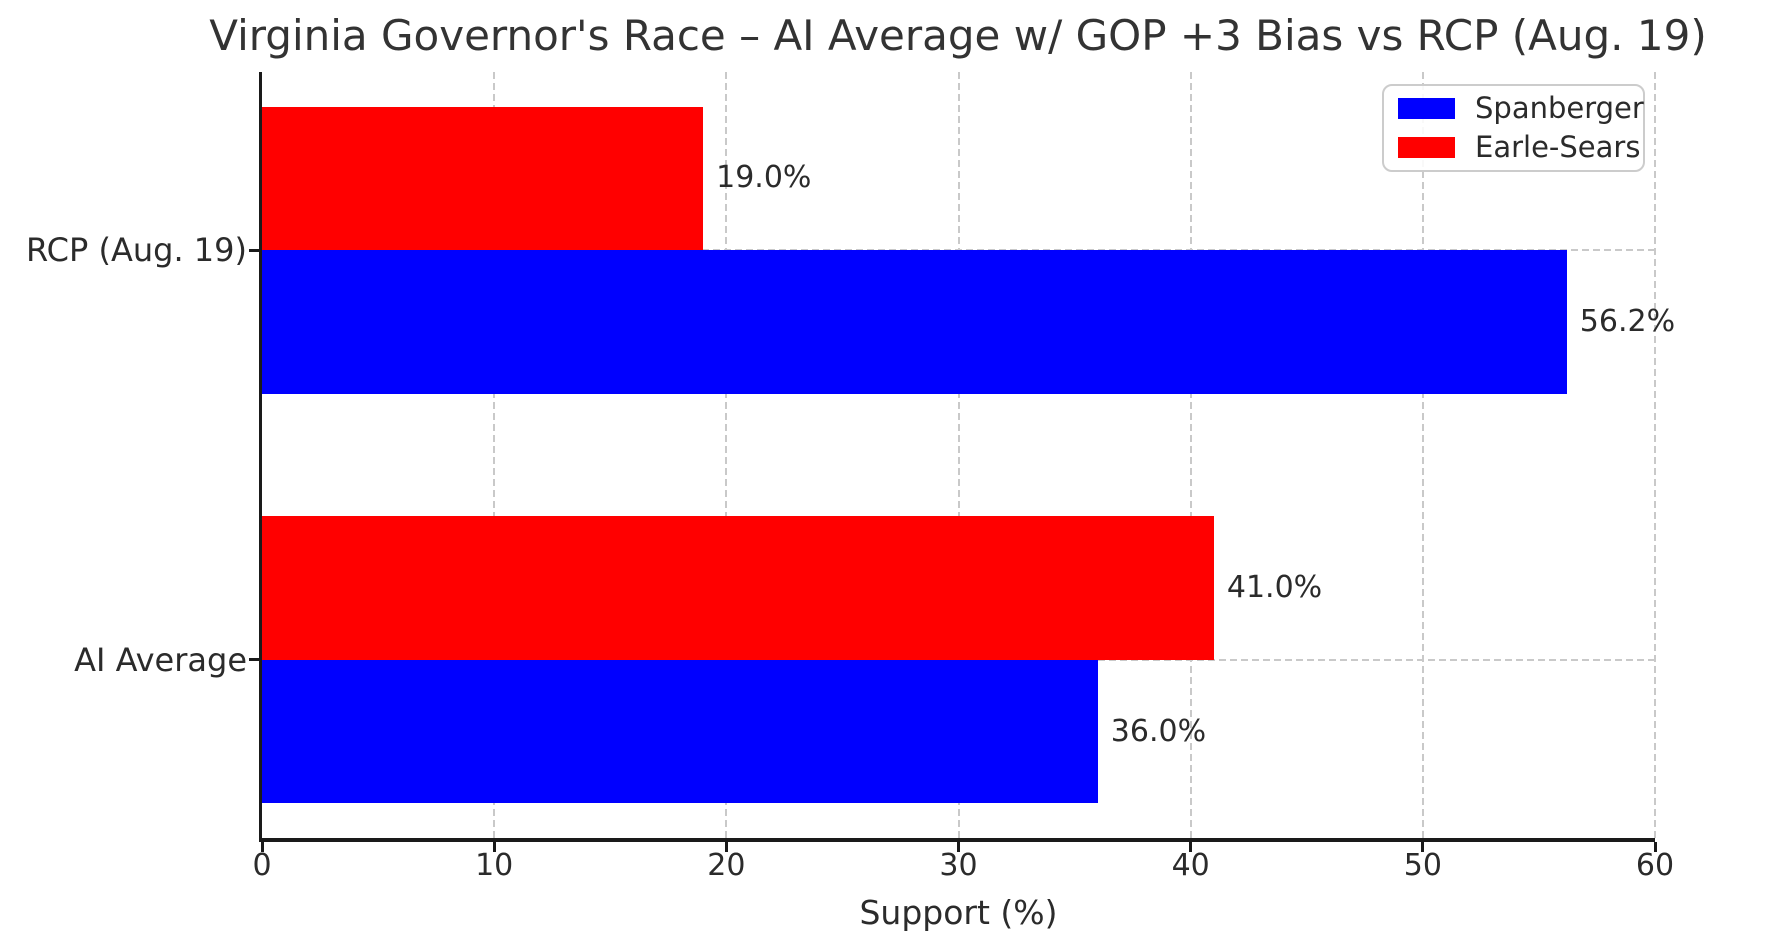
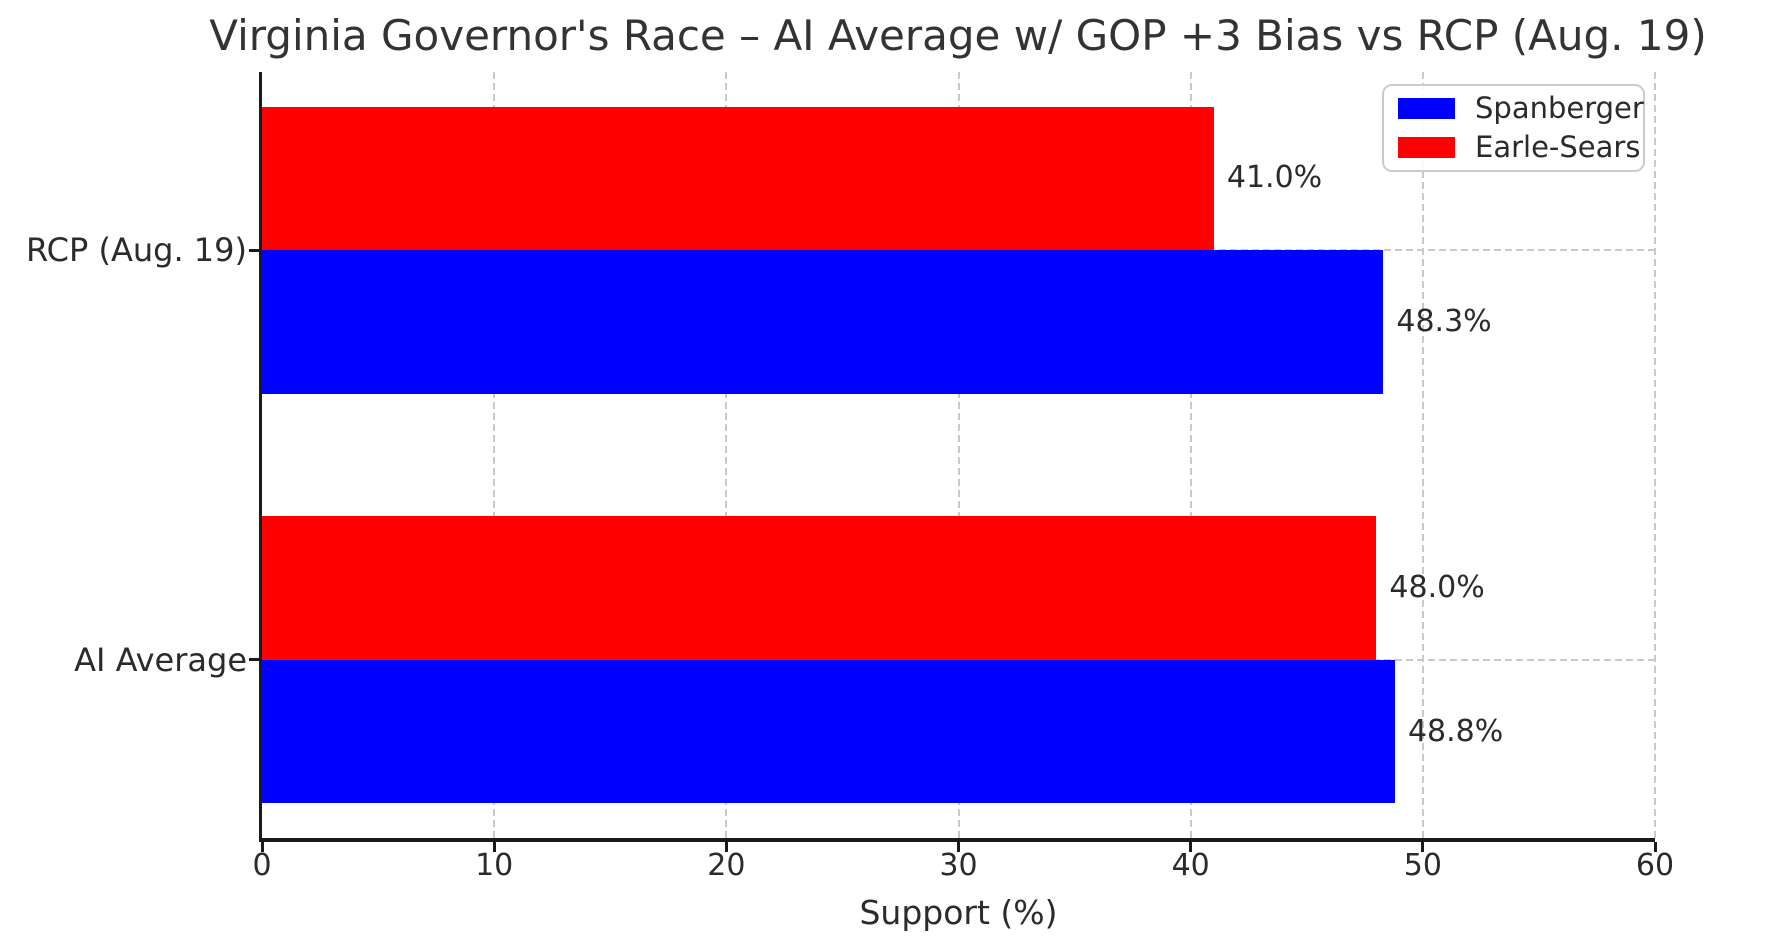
Spanberger/RCP (Aug. 19): 56.2% -> 48.3%
Earle-Sears/RCP (Aug. 19): 19.0% -> 41.0%
Spanberger/AI Average: 36.0% -> 48.8%
Earle-Sears/AI Average: 41.0% -> 48.0%
